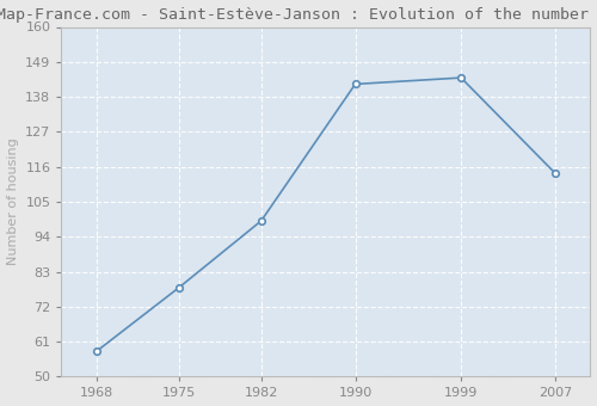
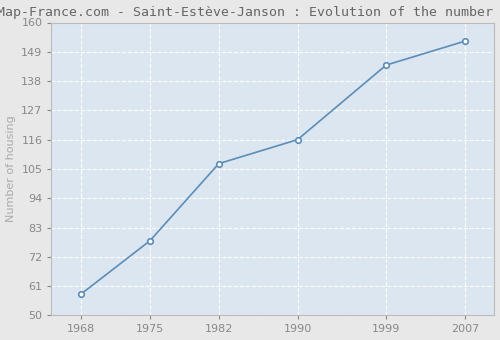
1982: 99 -> 107
1990: 142 -> 116
2007: 114 -> 153
